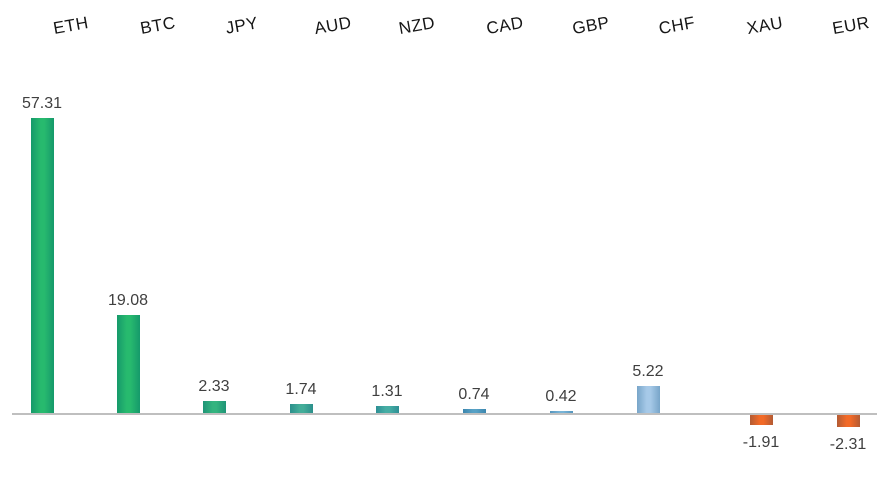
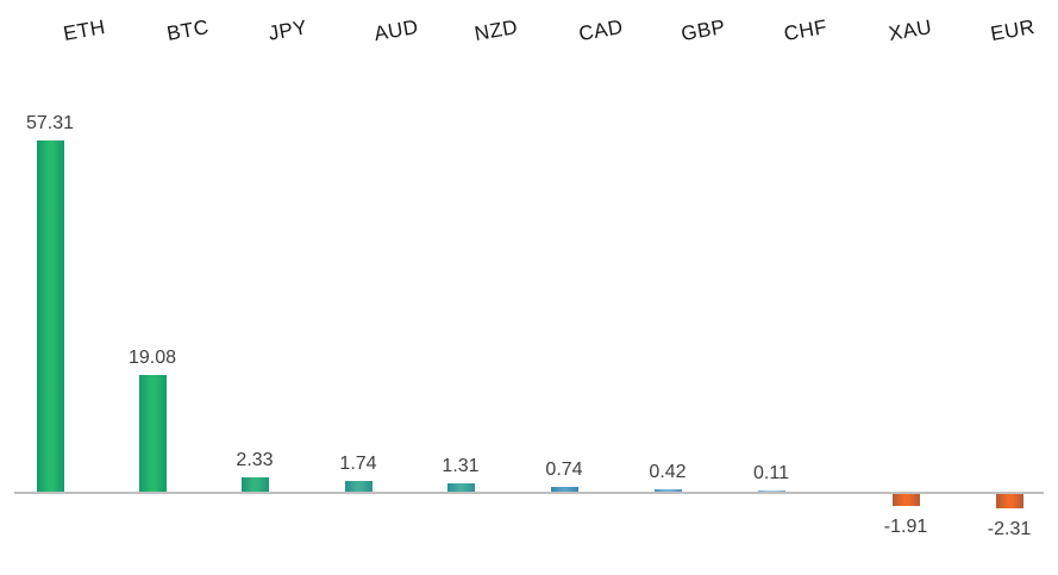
CHF: 5.22 -> 0.11
